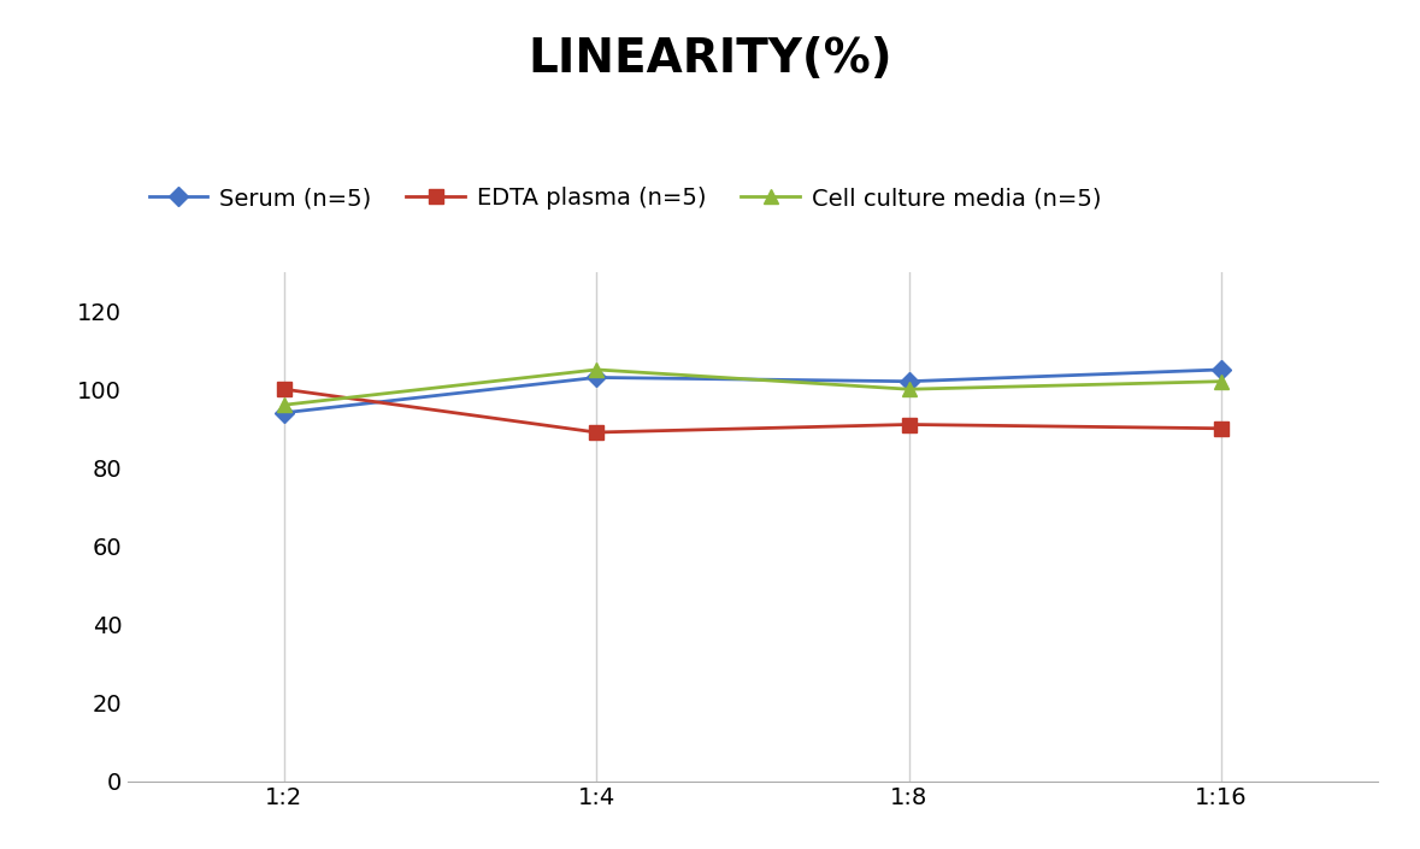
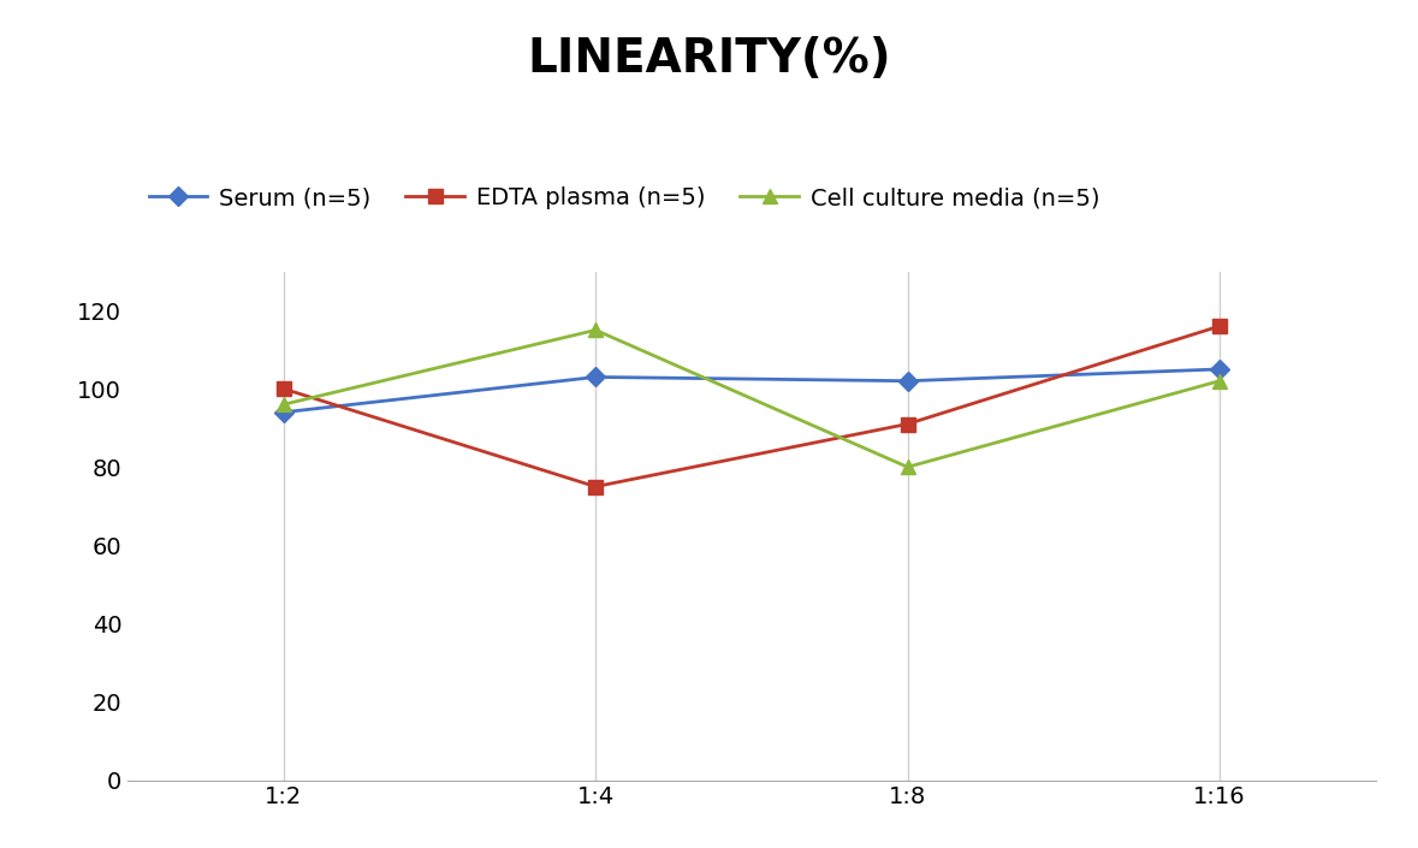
EDTA plasma (n=5)/1:4: 89 -> 75
Cell culture media (n=5)/1:4: 105 -> 115
Cell culture media (n=5)/1:8: 100 -> 80
EDTA plasma (n=5)/1:16: 90 -> 116
